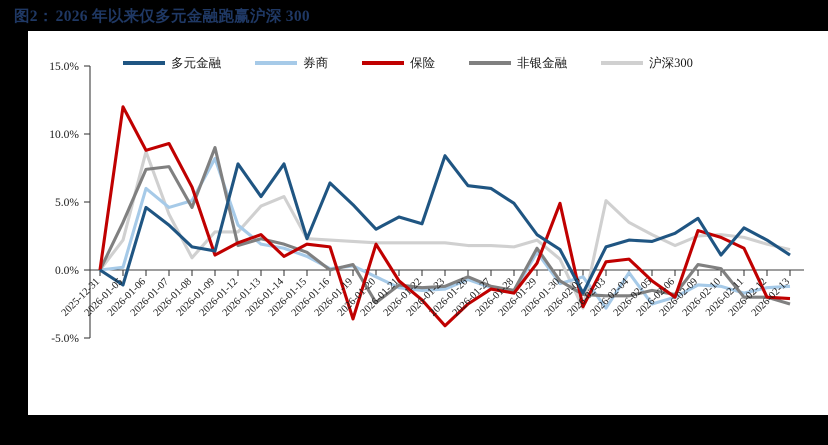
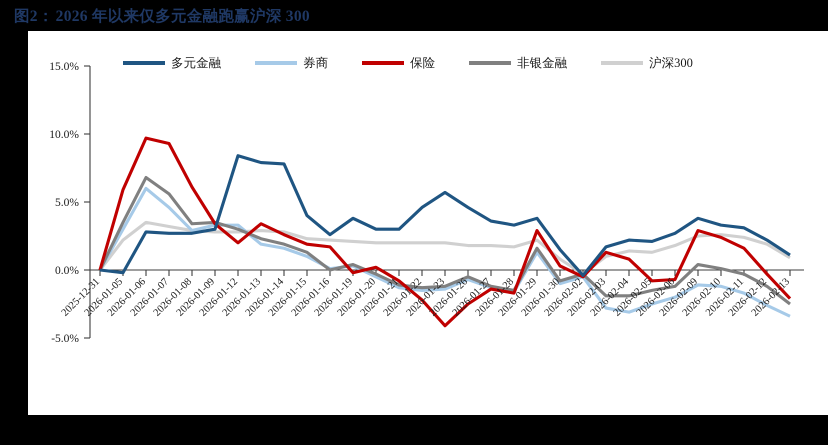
多元金融/2026-01-05: -1.1% -> -0.2%
券商/2026-01-05: 0.2% -> 3.0%
保险/2026-01-05: 12.0% -> 5.9%
多元金融/2026-01-06: 4.6% -> 2.8%
保险/2026-01-06: 8.8% -> 9.7%
非银金融/2026-01-06: 7.4% -> 6.8%
沪深300/2026-01-06: 8.7% -> 3.5%
多元金融/2026-01-07: 3.3% -> 2.7%
非银金融/2026-01-07: 7.6% -> 5.6%
沪深300/2026-01-07: 4.1% -> 3.2%
多元金融/2026-01-08: 1.7% -> 2.7%
券商/2026-01-08: 5.1% -> 2.9%
非银金融/2026-01-08: 4.6% -> 3.4%
沪深300/2026-01-08: 0.9% -> 2.9%
多元金融/2026-01-09: 1.4% -> 3.0%
券商/2026-01-09: 8.2% -> 3.3%
保险/2026-01-09: 1.1% -> 3.4%
非银金融/2026-01-09: 9.0% -> 3.5%
多元金融/2026-01-12: 7.8% -> 8.4%
非银金融/2026-01-12: 1.8% -> 3.0%
多元金融/2026-01-13: 5.4% -> 7.9%
保险/2026-01-13: 2.6% -> 3.4%
沪深300/2026-01-13: 4.7% -> 2.9%
保险/2026-01-14: 1.0% -> 2.6%
沪深300/2026-01-14: 5.4% -> 2.8%
多元金融/2026-01-15: 2.3% -> 4.0%
多元金融/2026-01-16: 6.4% -> 2.6%
多元金融/2026-01-19: 4.8% -> 3.8%
保险/2026-01-19: -3.6% -> -0.2%
保险/2026-01-20: 1.9% -> 0.2%
非银金融/2026-01-20: -2.4% -> -0.3%
多元金融/2026-01-21: 3.9% -> 3.0%
多元金融/2026-01-22: 3.4% -> 4.6%
多元金融/2026-01-23: 8.4% -> 5.7%
多元金融/2026-01-26: 6.2% -> 4.6%
多元金融/2026-01-27: 6.0% -> 3.6%
多元金融/2026-01-28: 4.9% -> 3.3%
多元金融/2026-01-29: 2.6% -> 3.8%
保险/2026-01-29: 0.5% -> 2.9%
保险/2026-01-30: 4.9% -> 0.3%
多元金融/2026-02-02: -1.7% -> -0.4%
保险/2026-02-02: -2.7% -> -0.5%
非银金融/2026-02-02: -1.8% -> -0.3%
沪深300/2026-02-02: -2.8% -> -0.3%
保险/2026-02-03: 0.6% -> 1.3%
沪深300/2026-02-03: 5.1% -> 1.0%
券商/2026-02-04: -0.2% -> -3.1%
沪深300/2026-02-04: 3.5% -> 1.4%
沪深300/2026-02-05: 2.6% -> 1.3%
保险/2026-02-06: -2.0% -> -0.7%
非银金融/2026-02-06: -1.8% -> -1.2%
多元金融/2026-02-10: 1.1% -> 3.3%
非银金融/2026-02-11: -2.0% -> -0.3%
券商/2026-02-12: -1.3% -> -2.6%
保险/2026-02-12: -2.0% -> -0.3%
非银金融/2026-02-12: -2.0% -> -1.2%
券商/2026-02-13: -1.2% -> -3.4%
沪深300/2026-02-13: 1.5% -> 0.9%
